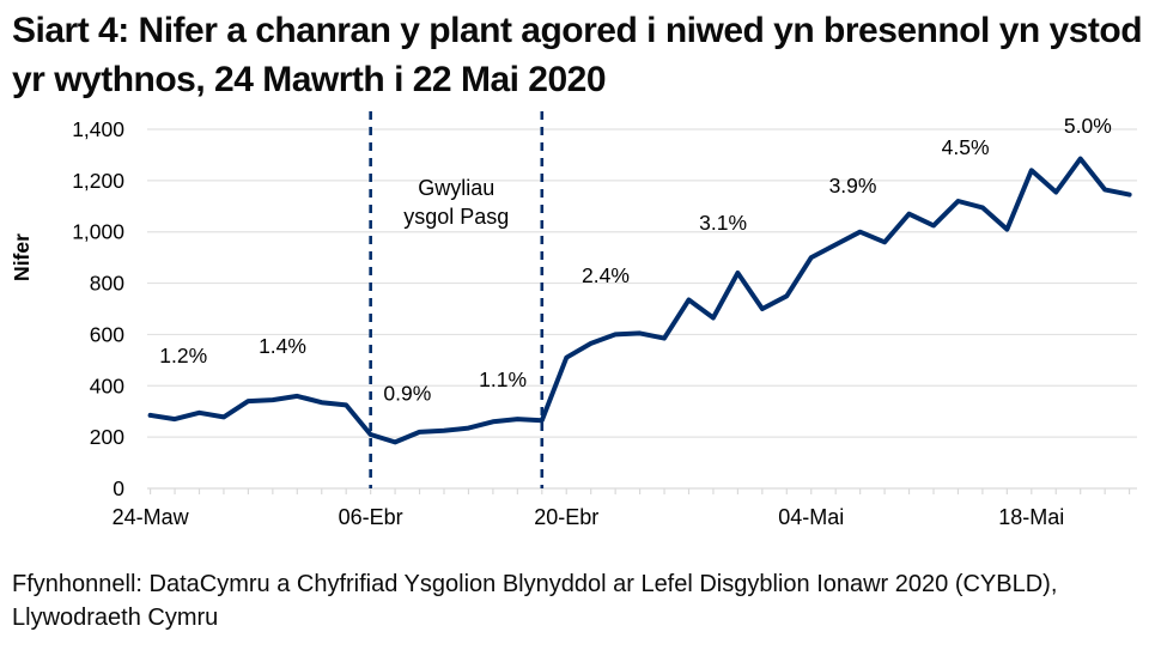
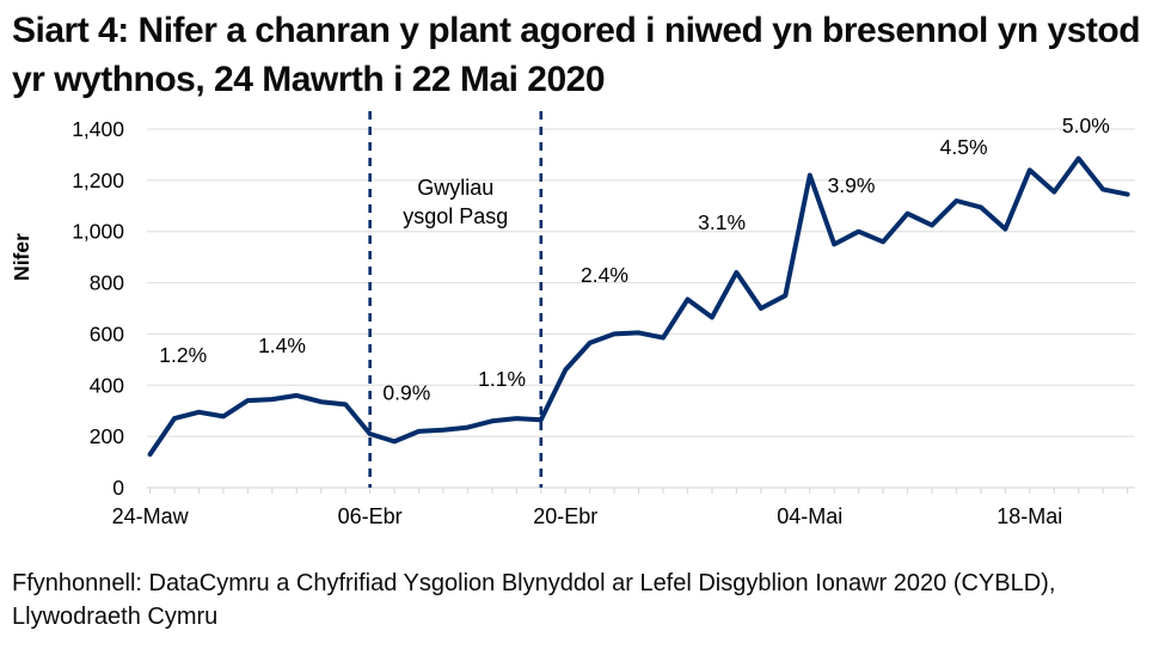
24-Maw: 280 -> 130
20-Ebr: 510 -> 460
04-Mai: 900 -> 1220
